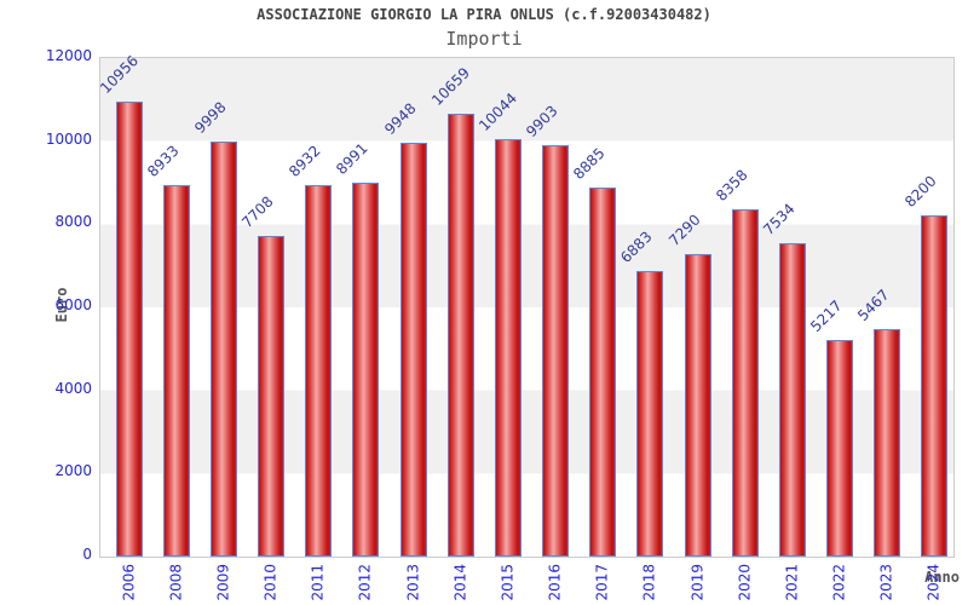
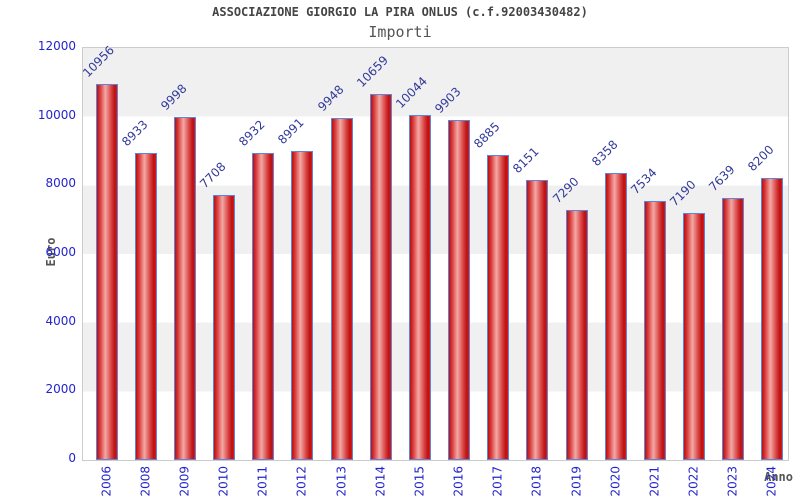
2018: 6883 -> 8151
2022: 5217 -> 7190
2023: 5467 -> 7639
